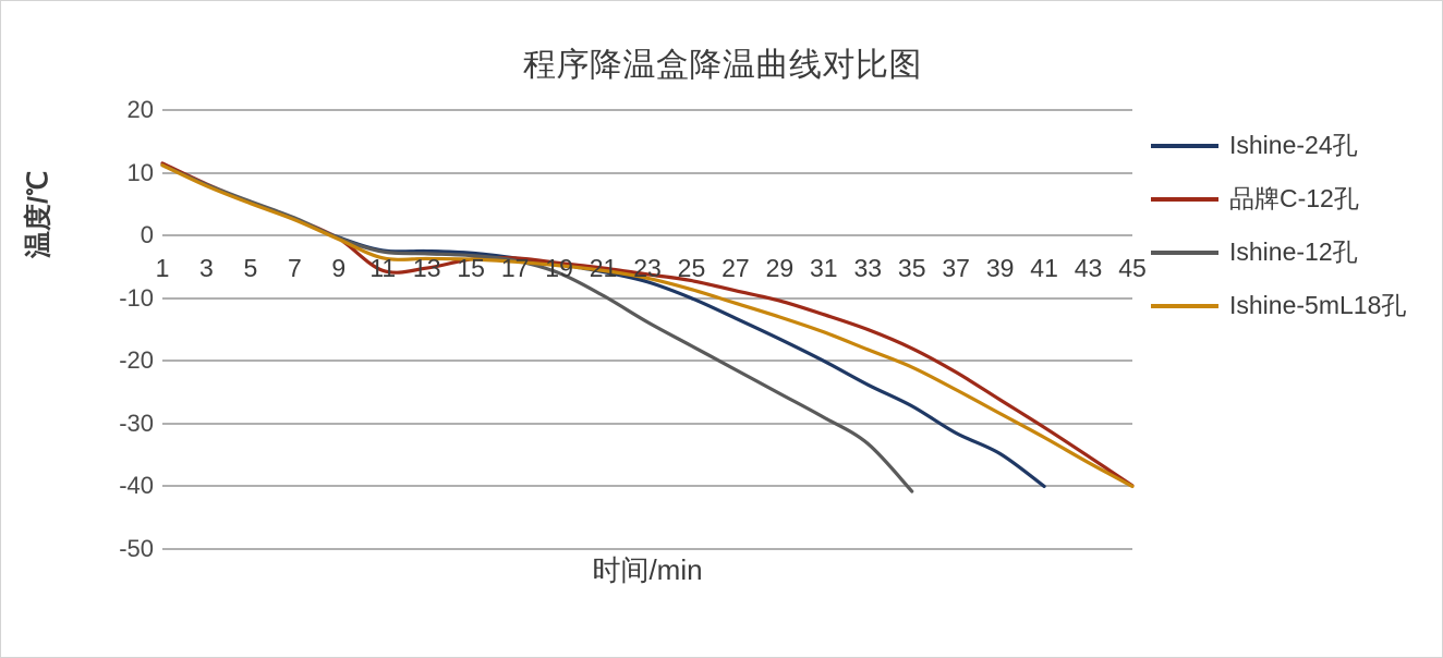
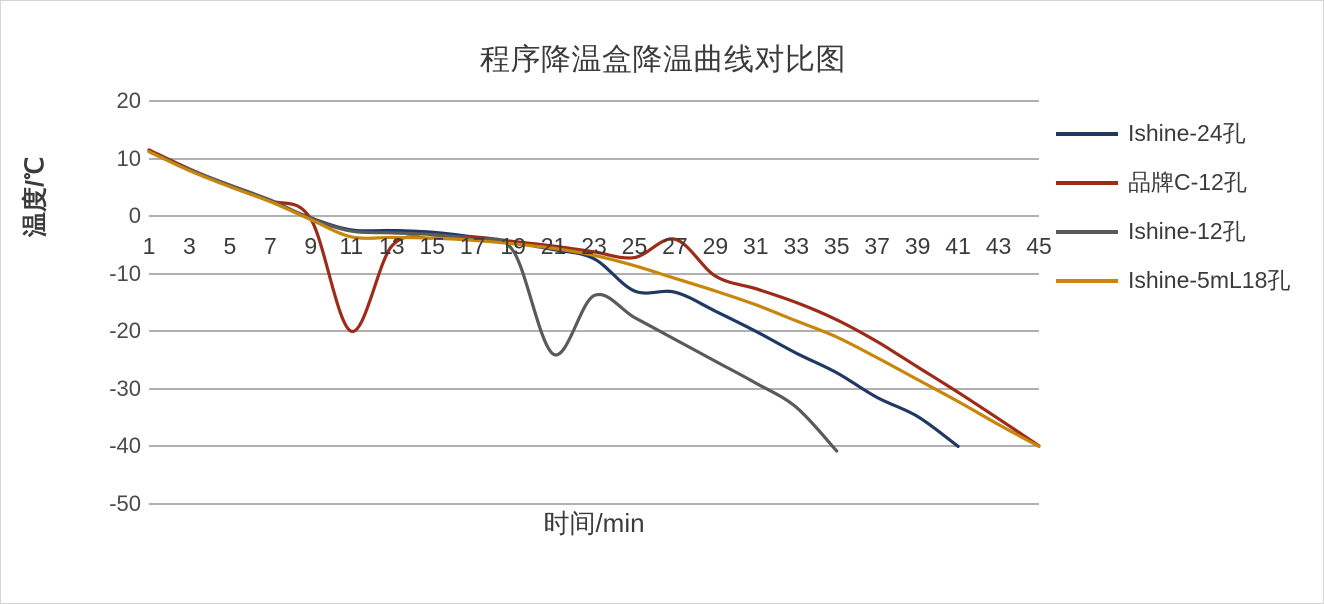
品牌C-12孔/11: -6 -> -20
Ishine-12孔/21: -10 -> -24
Ishine-24孔/25: -10 -> -13
品牌C-12孔/27: -9 -> -4
